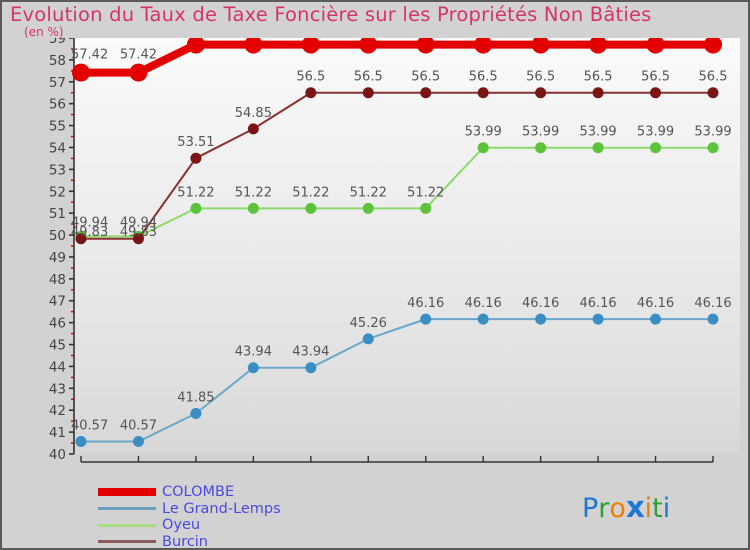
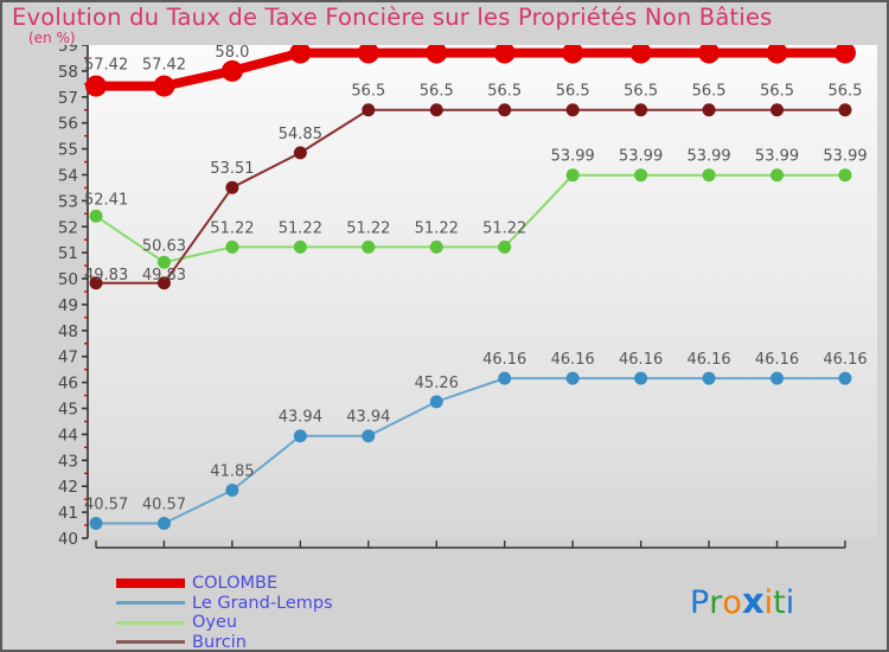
Oyeu/2000: 49.94 -> 52.41
Oyeu/2001: 49.94 -> 50.63
COLOMBE/2002: 58.7 -> 58.0
